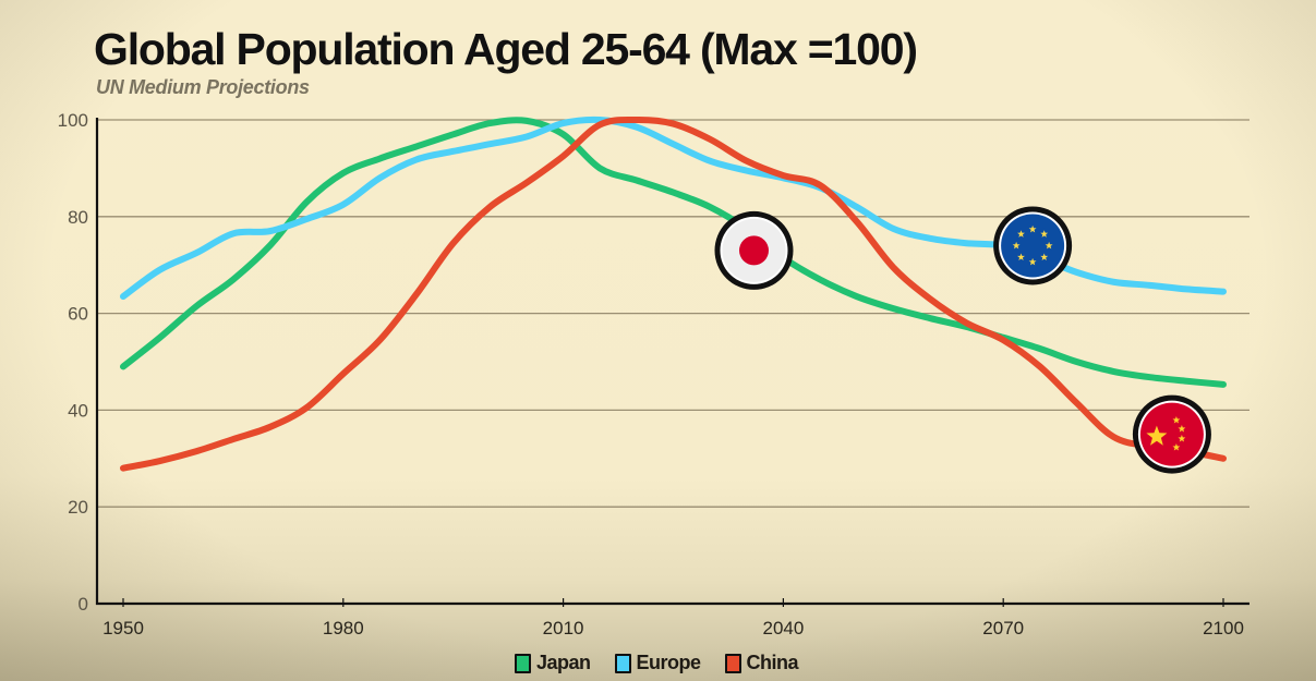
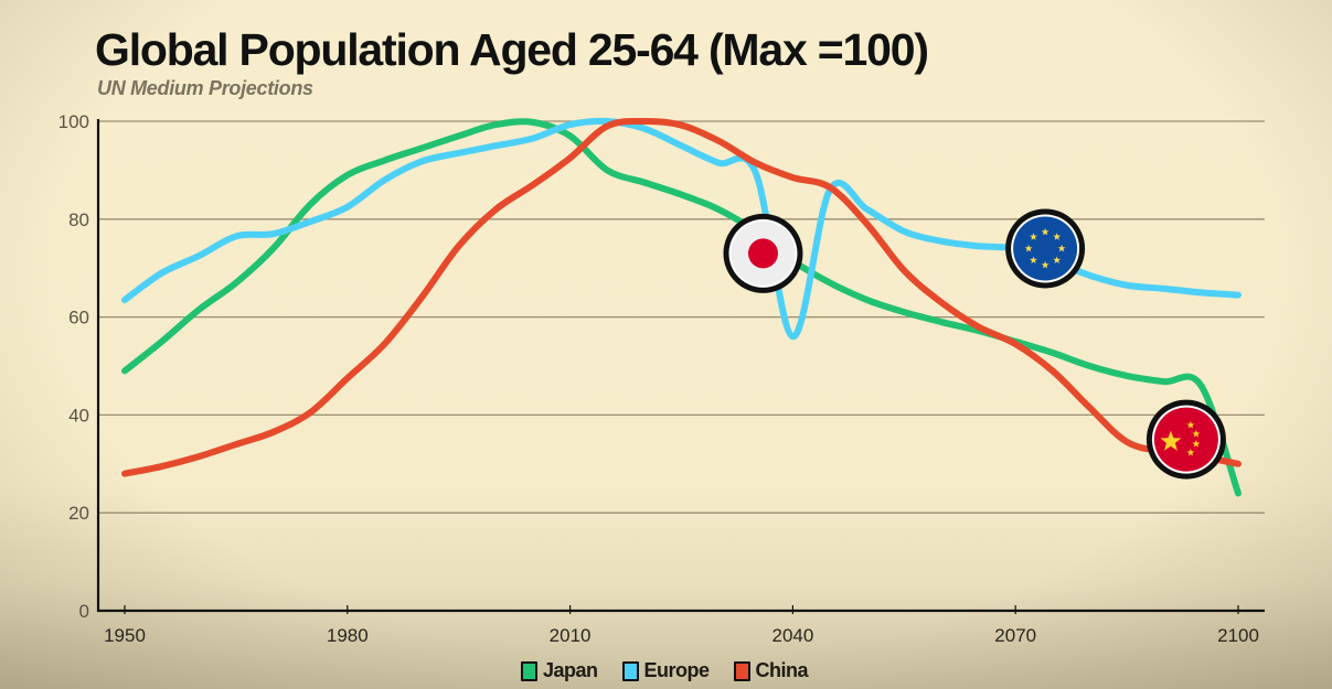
Europe/2040: 88 -> 56
Japan/2100: 45 -> 24
